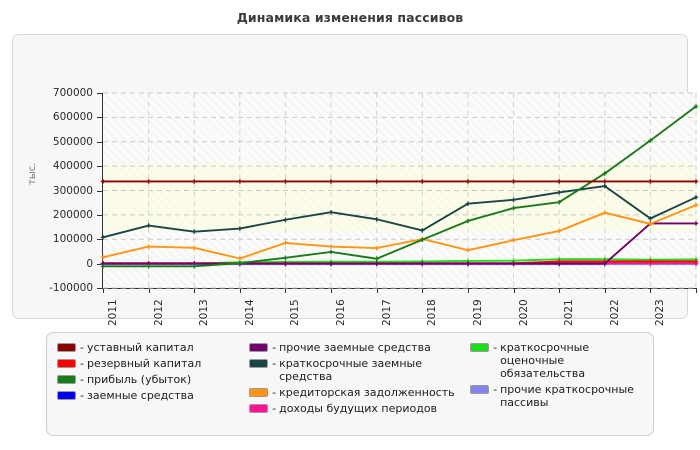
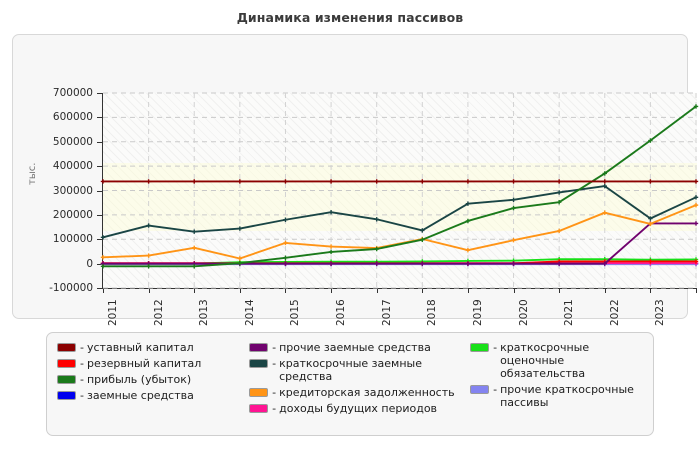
кредиторская задолженность/2012: 70000 -> 30000
прибыль (убыток)/2017: 20000 -> 60000
